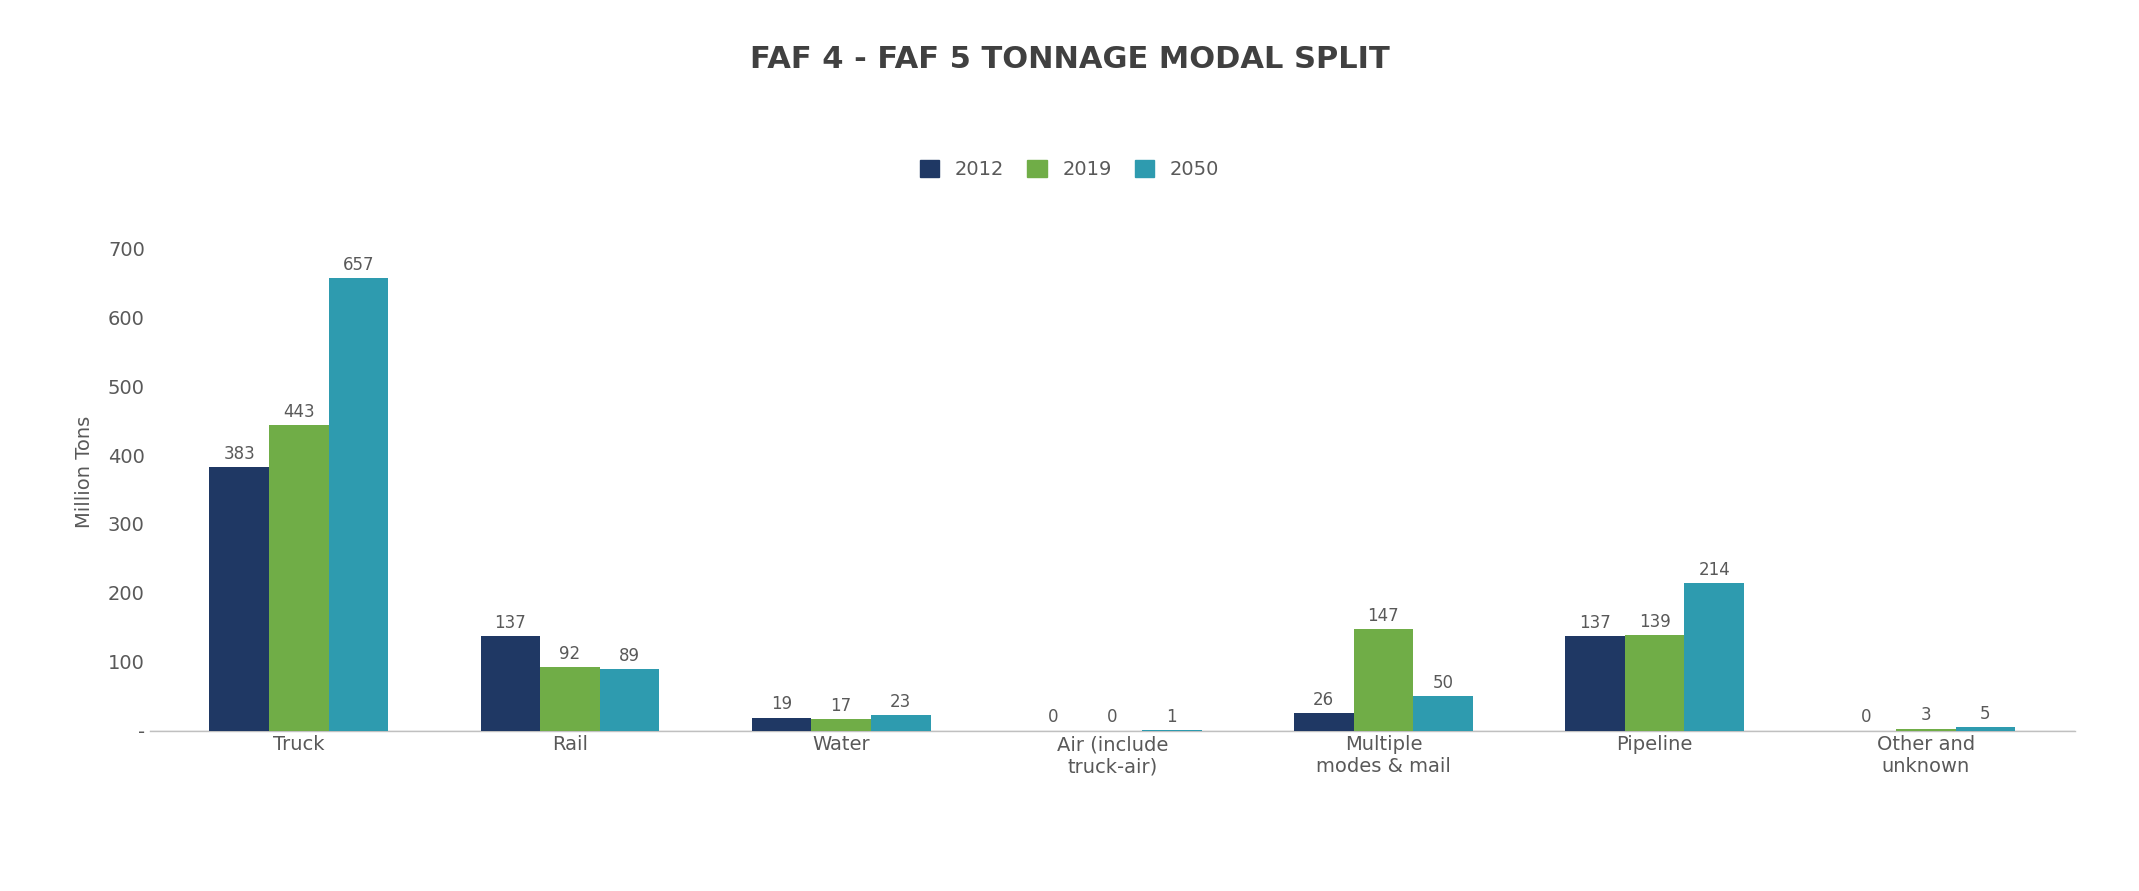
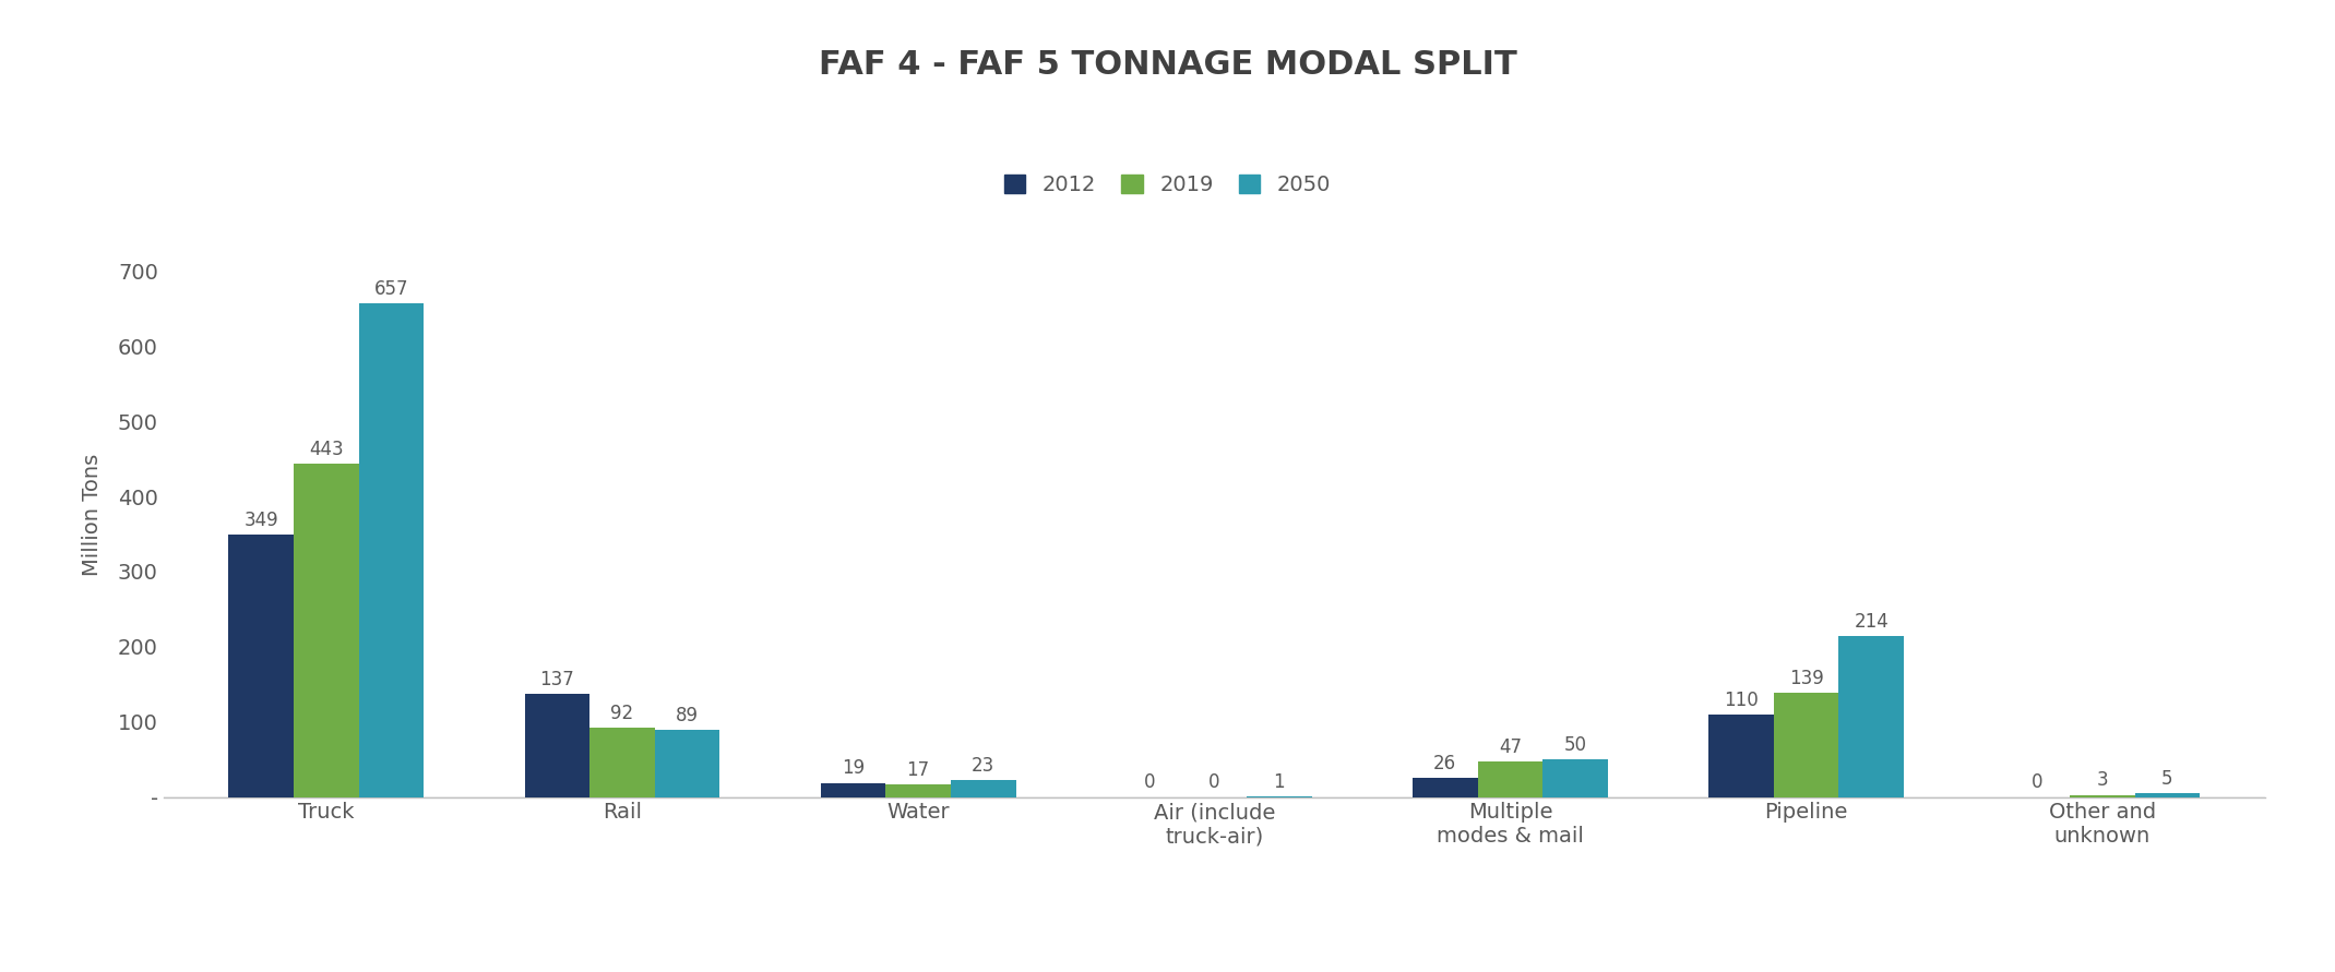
2012/Truck: 383 -> 349
2019/Multiple modes & mail: 147 -> 47
2012/Pipeline: 137 -> 110
